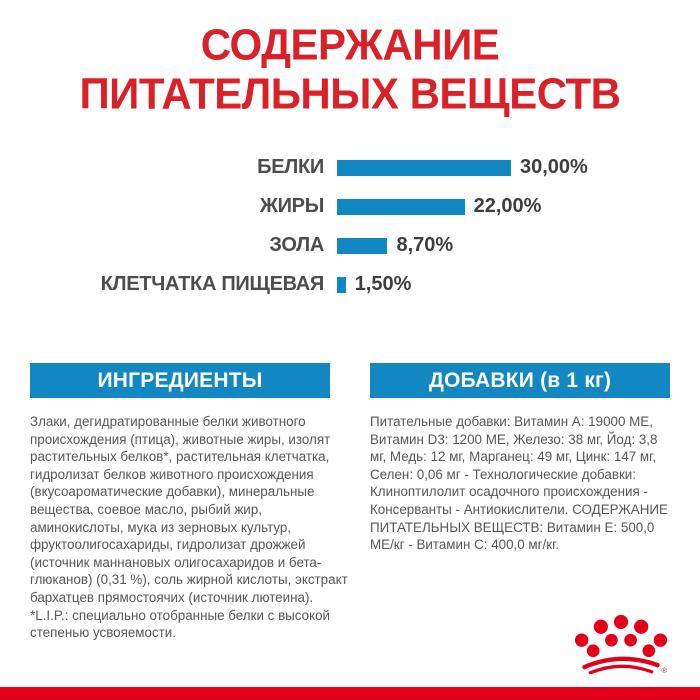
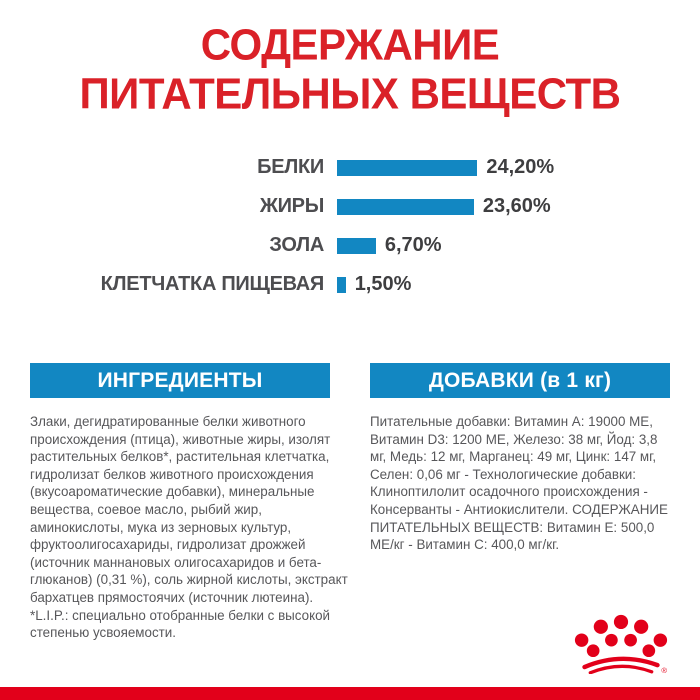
БЕЛКИ: 30,00% -> 24,20%
ЖИРЫ: 22,00% -> 23,60%
ЗОЛА: 8,70% -> 6,70%
